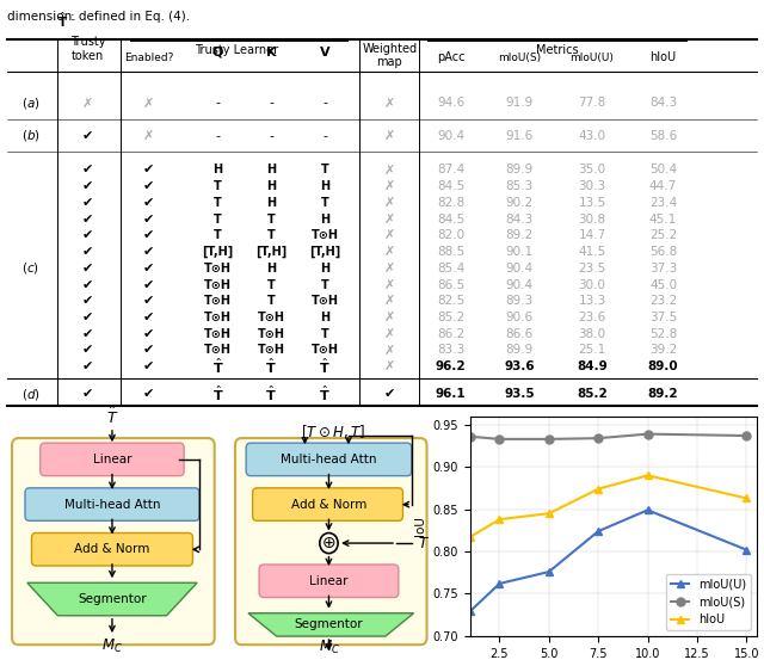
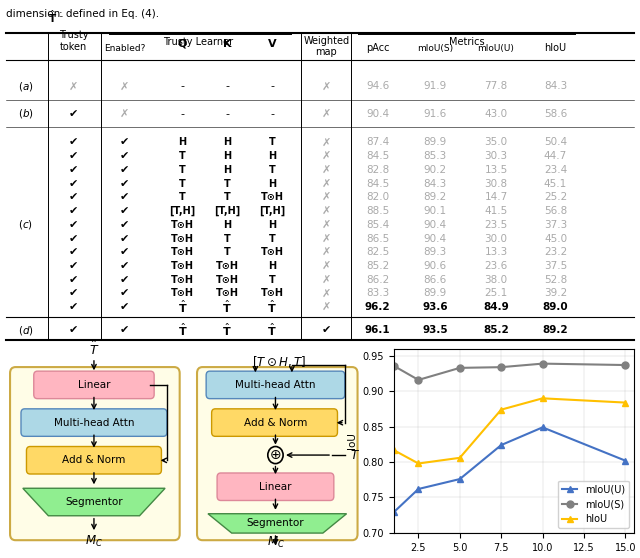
mIoU(S)/2.5: 0.933 -> 0.916
hIoU/2.5: 0.838 -> 0.798
hIoU/5.0: 0.845 -> 0.806
hIoU/15.0: 0.863 -> 0.884
